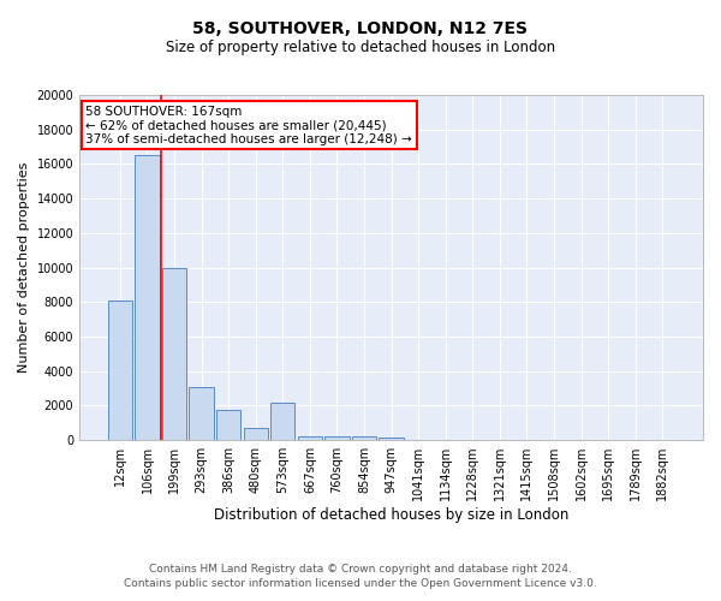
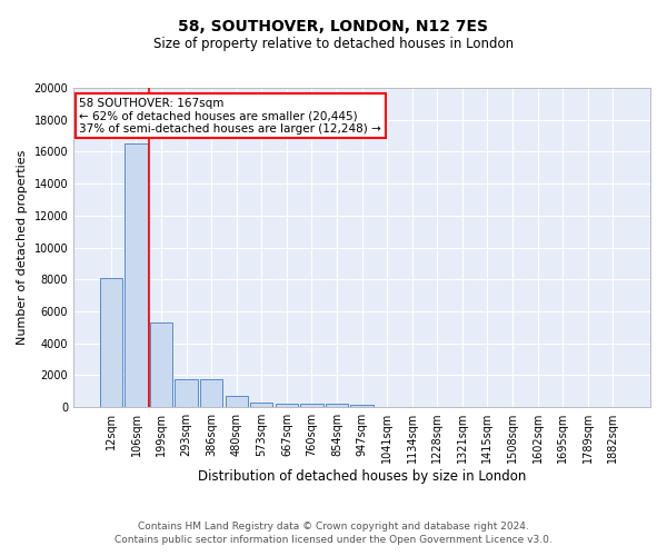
199sqm: 10000 -> 5300
293sqm: 3100 -> 1800
573sqm: 2200 -> 300
